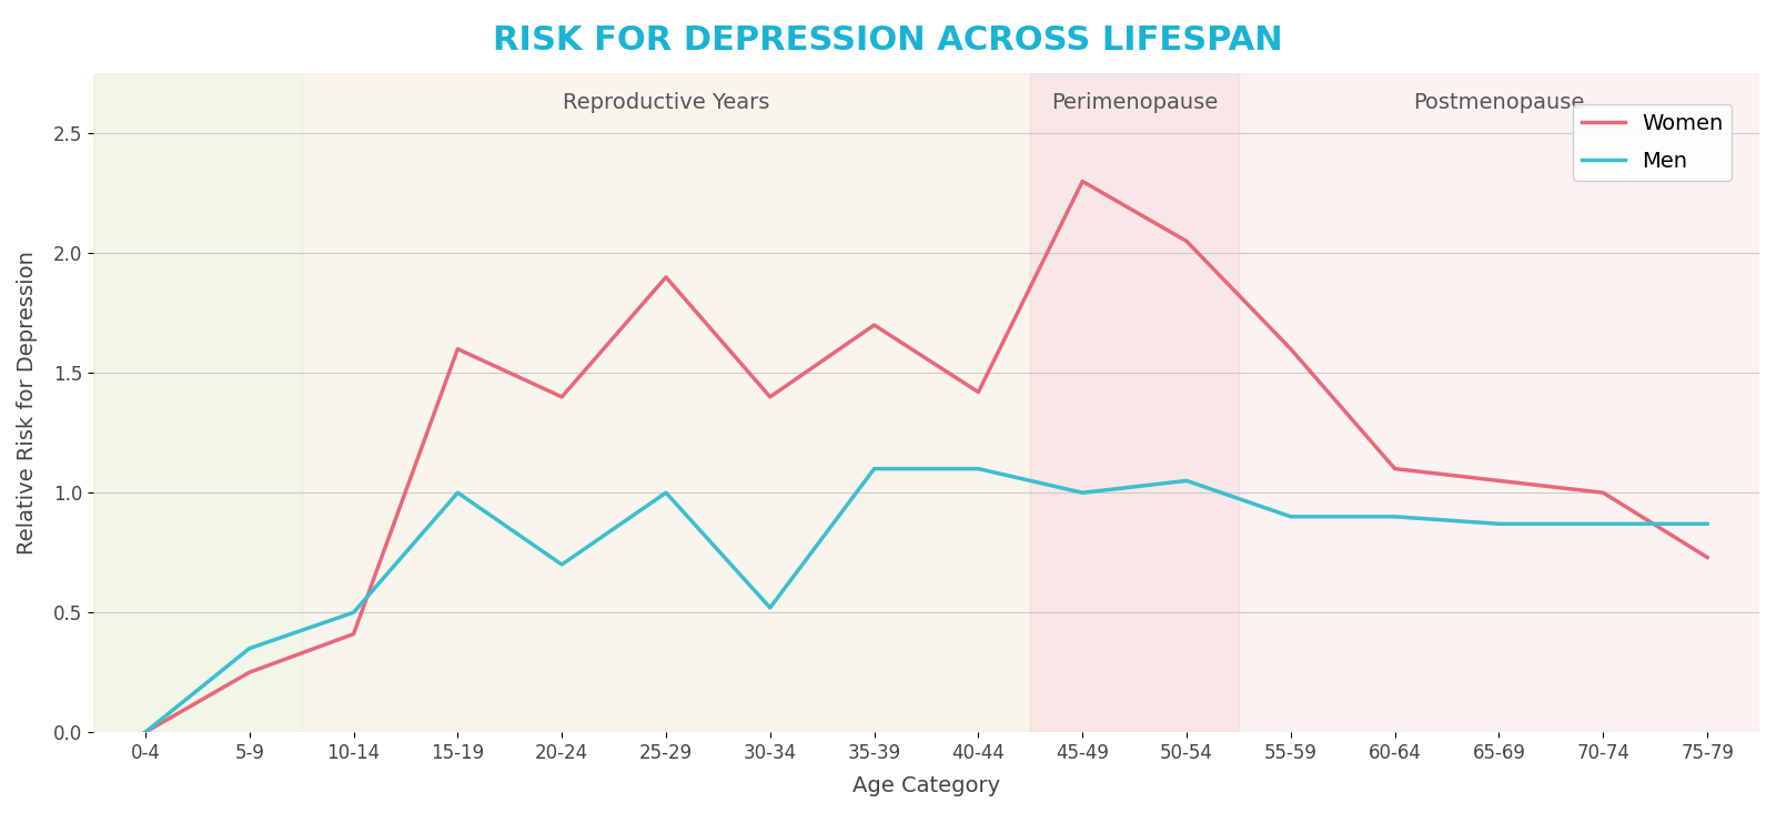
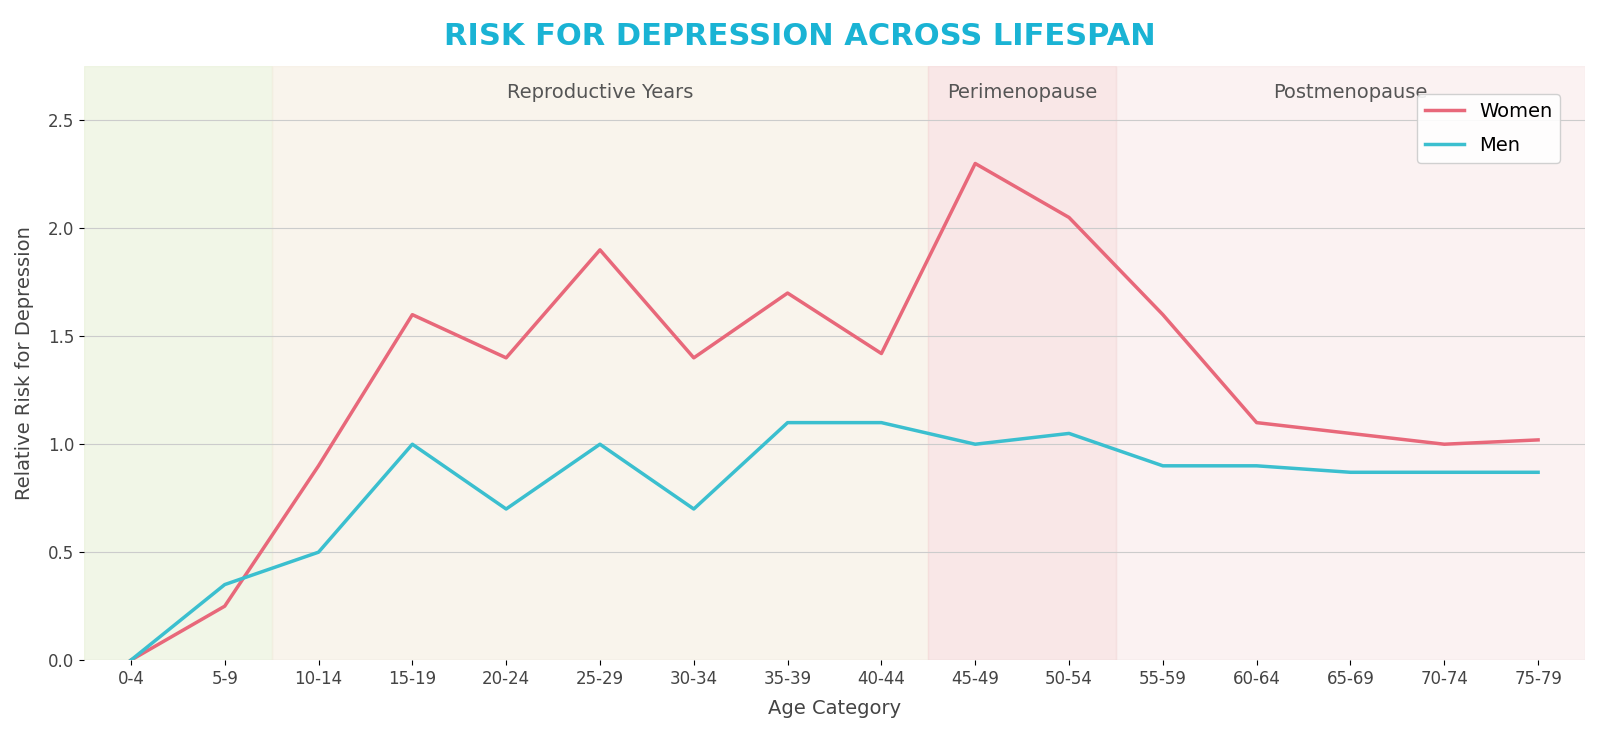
Women/10-14: 0.41 -> 0.90
Men/30-34: 0.52 -> 0.70
Women/75-79: 0.73 -> 1.02
